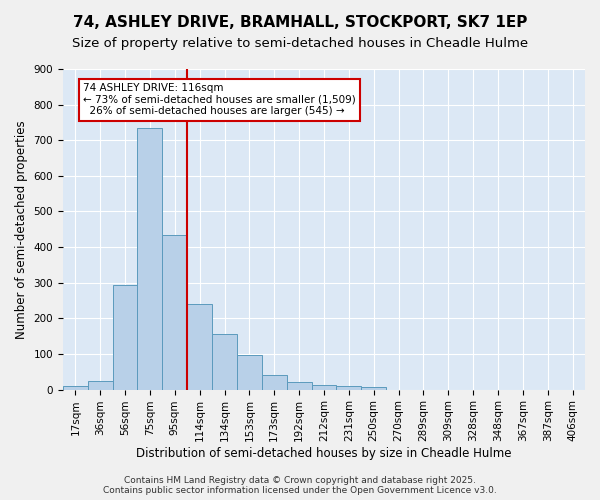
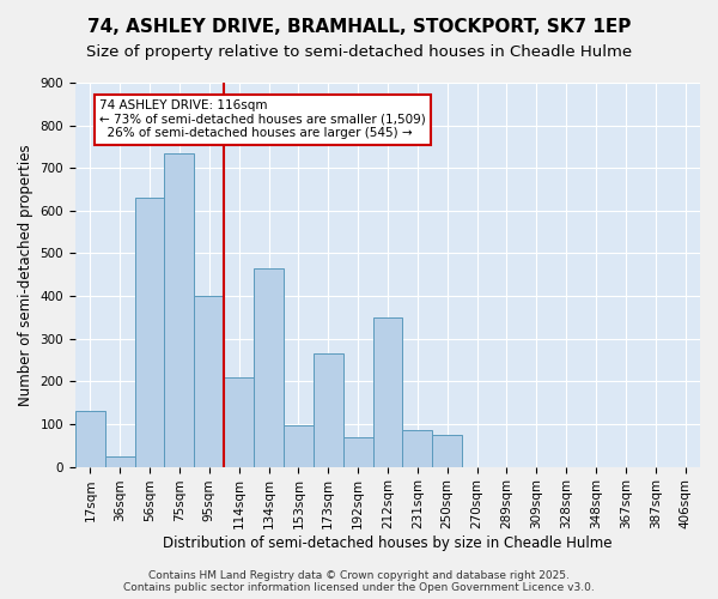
17sqm: 10 -> 130
56sqm: 295 -> 630
95sqm: 435 -> 400
114sqm: 240 -> 210
134sqm: 155 -> 465
173sqm: 40 -> 265
192sqm: 20 -> 70
212sqm: 12 -> 350
231sqm: 10 -> 85
250sqm: 8 -> 75
